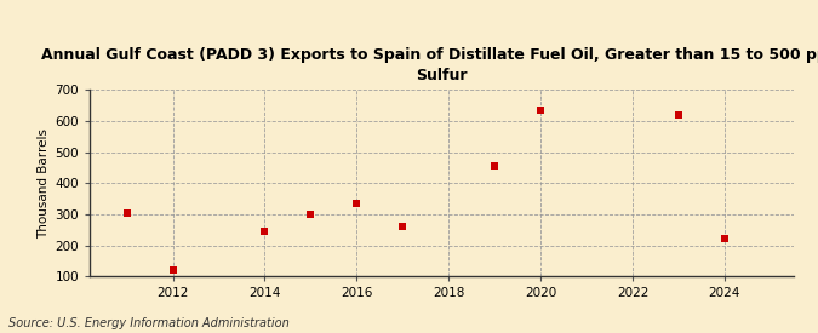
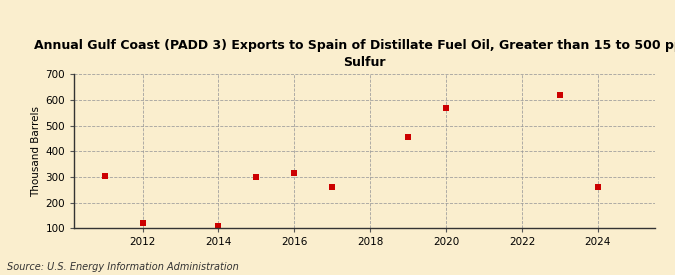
2014: 245 -> 110
2016: 335 -> 315
2020: 635 -> 570
2024: 220 -> 260
